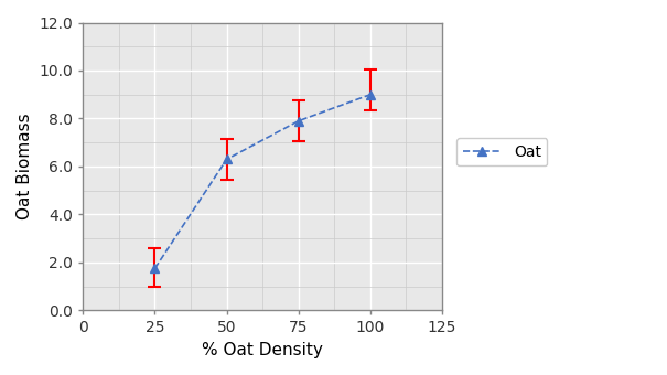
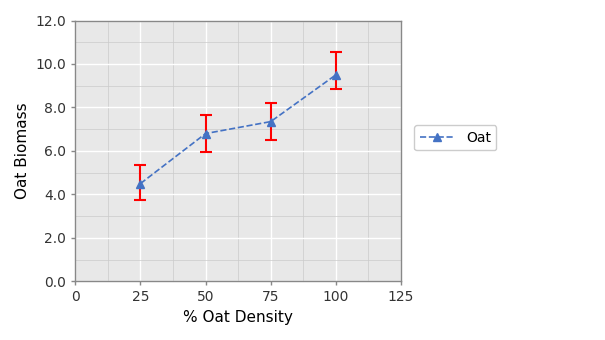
25: 1.75 -> 4.50
50: 6.30 -> 6.80
75: 7.90 -> 7.35
100: 9.00 -> 9.50
